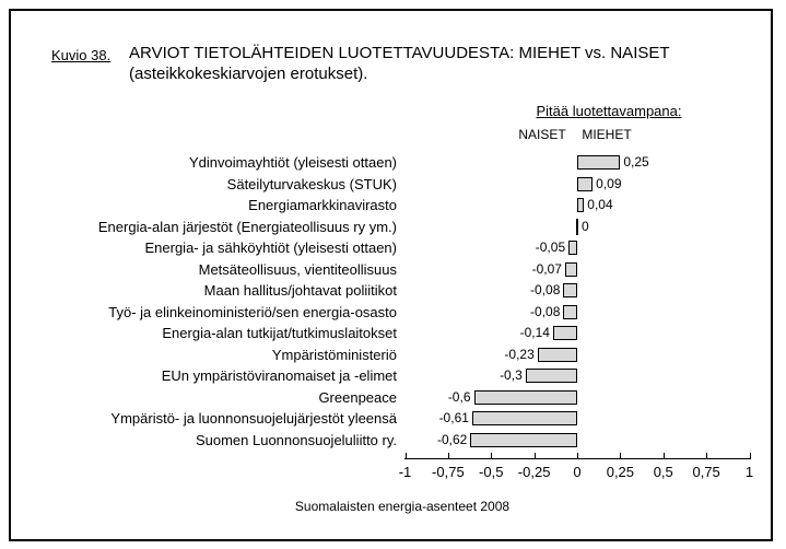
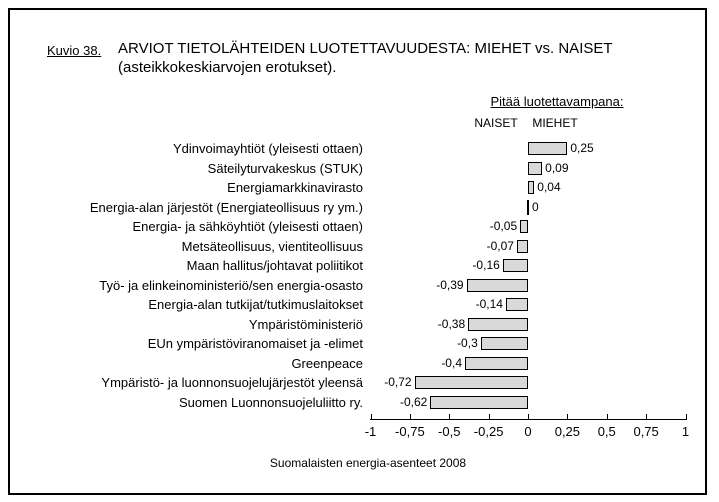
Maan hallitus/johtavat poliitikot: -0,08 -> -0,16
Työ- ja elinkeinoministeriö/sen energia-osasto: -0,08 -> -0,39
Ympäristöministeriö: -0,23 -> -0,38
Greenpeace: -0,6 -> -0,4
Ympäristö- ja luonnonsuojelujärjestöt yleensä: -0,61 -> -0,72
